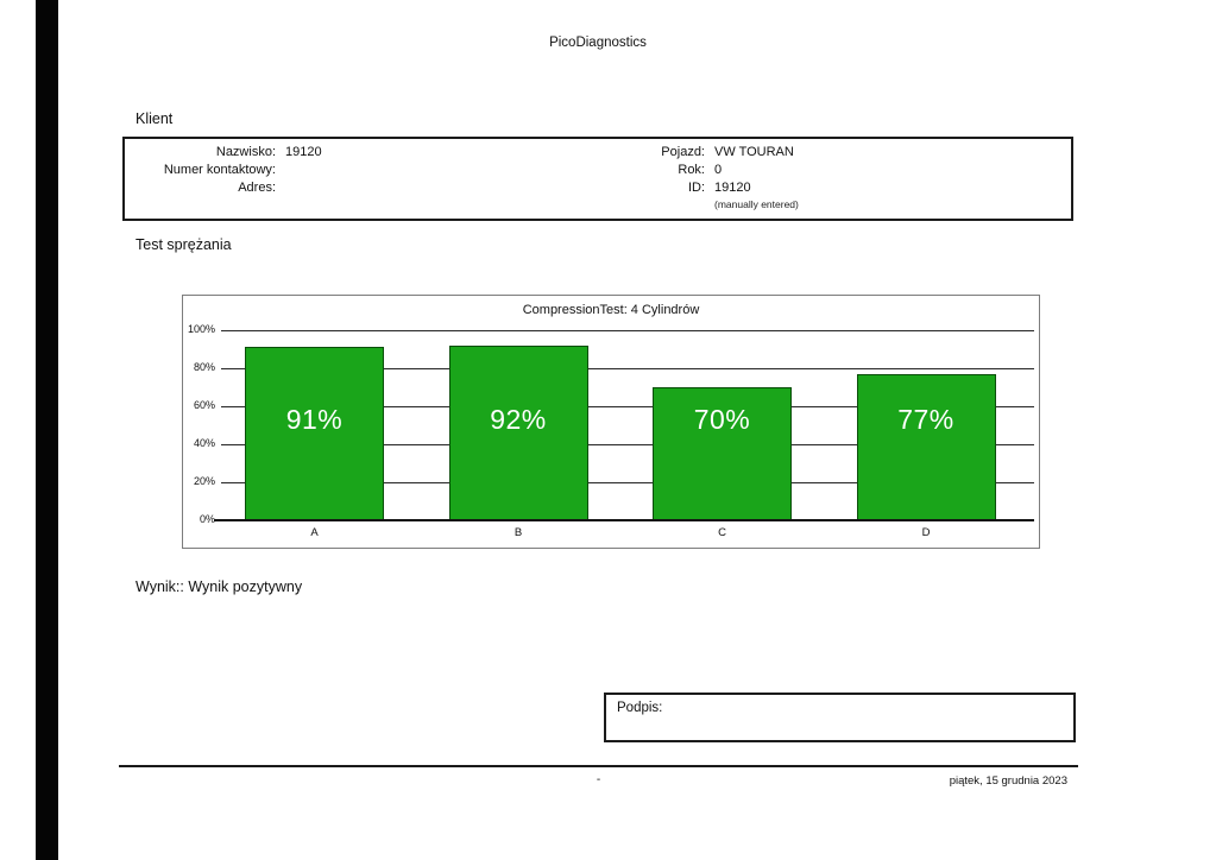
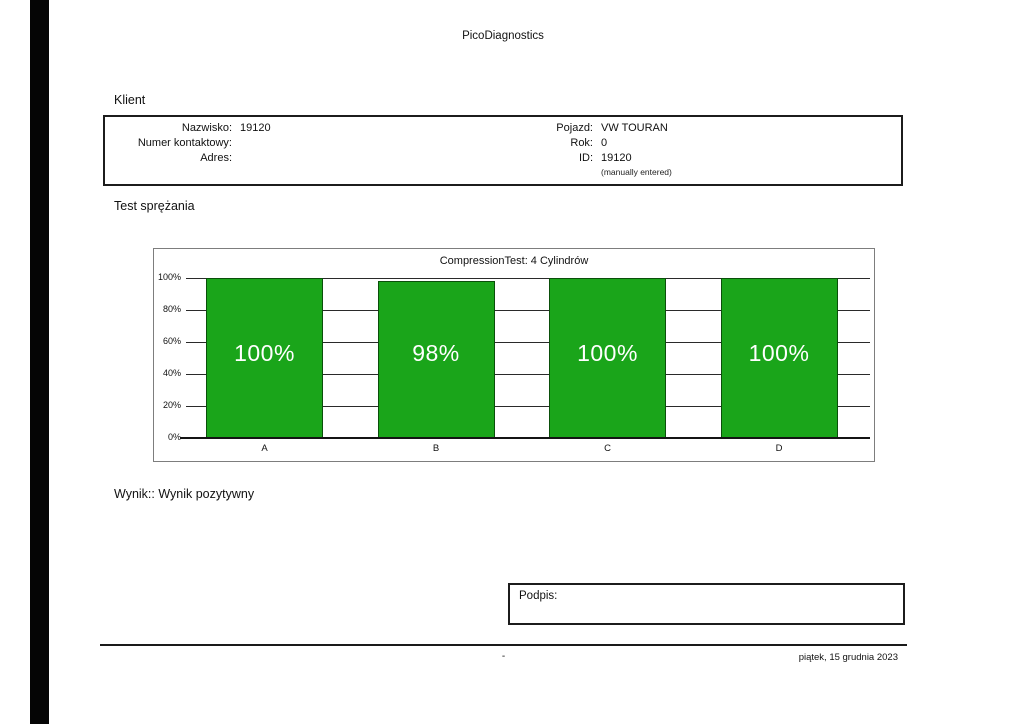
A: 91% -> 100%
B: 92% -> 98%
C: 70% -> 100%
D: 77% -> 100%
